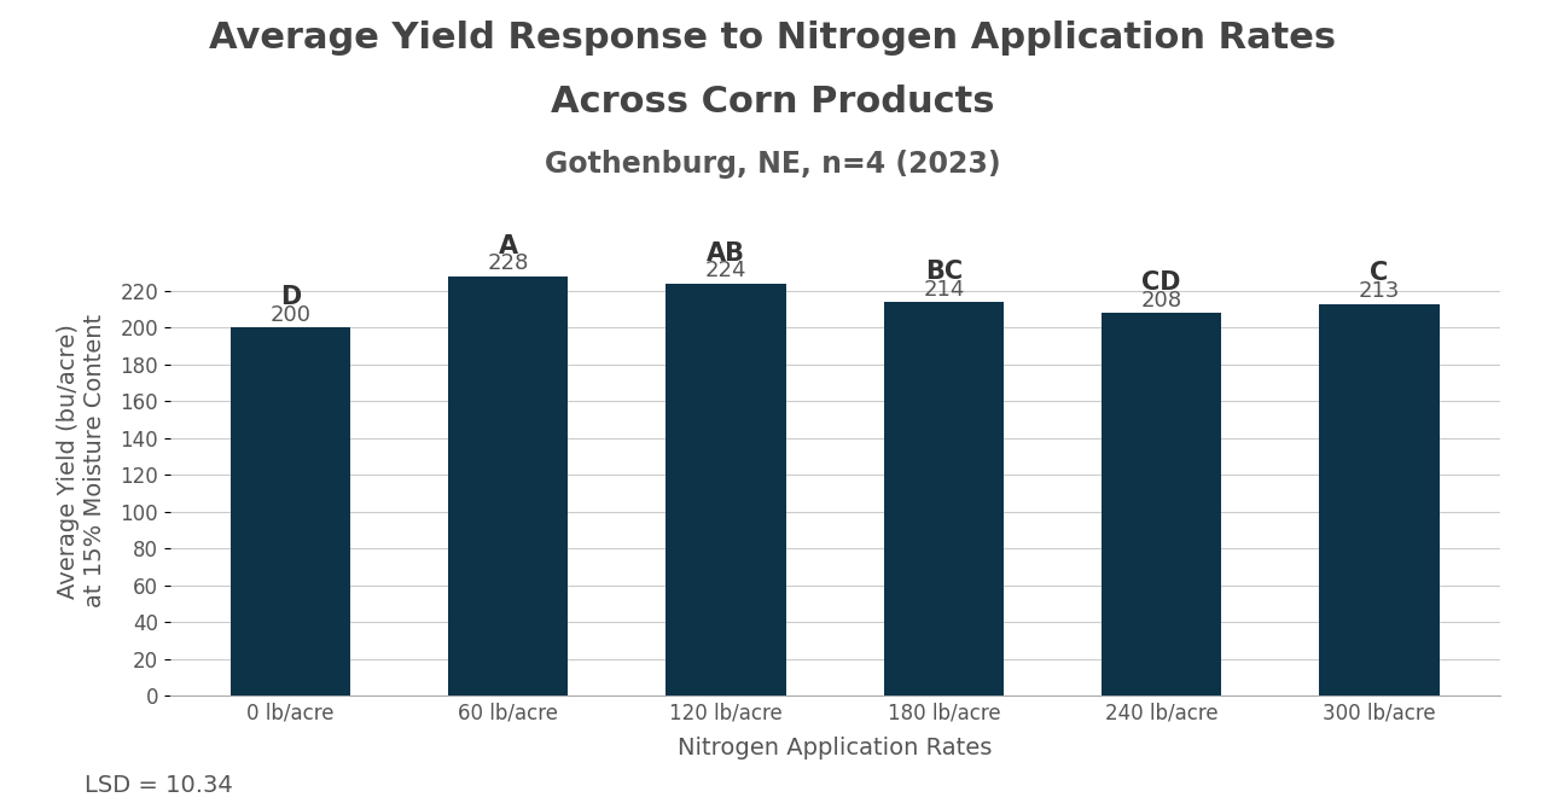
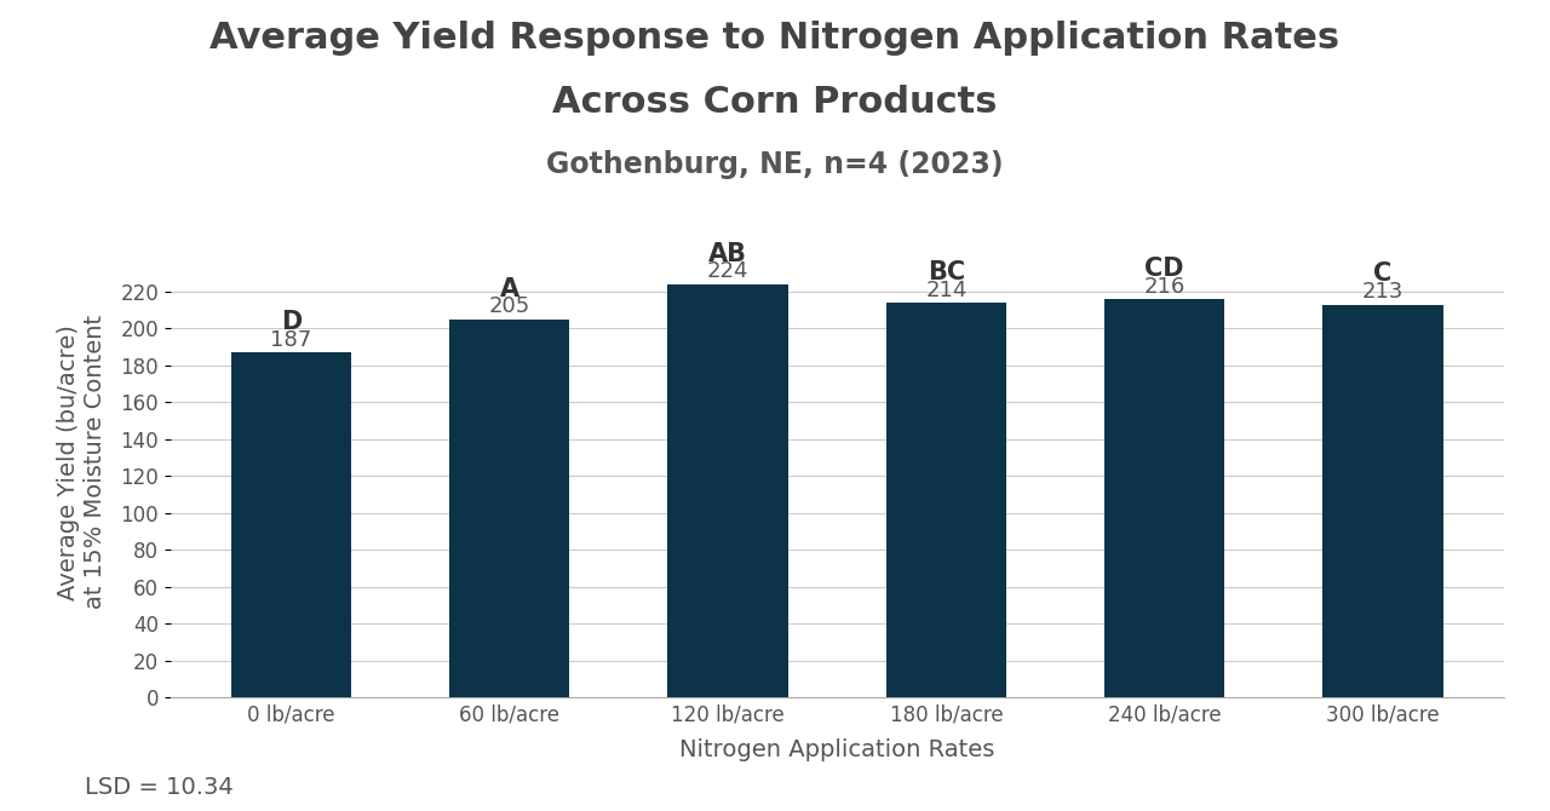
0 lb/acre: 200 -> 187
60 lb/acre: 228 -> 205
240 lb/acre: 208 -> 216
